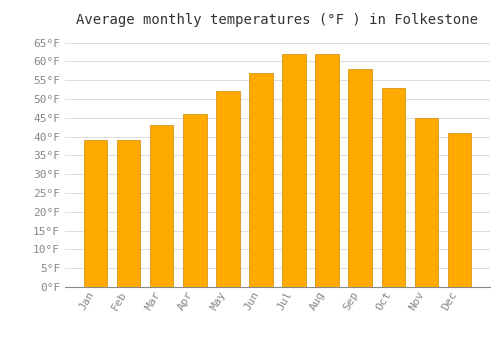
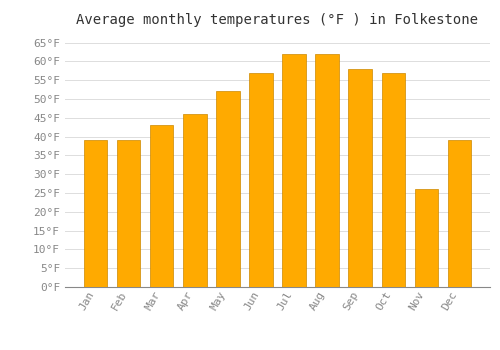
Oct: 53°F -> 57°F
Nov: 45°F -> 26°F
Dec: 41°F -> 39°F
